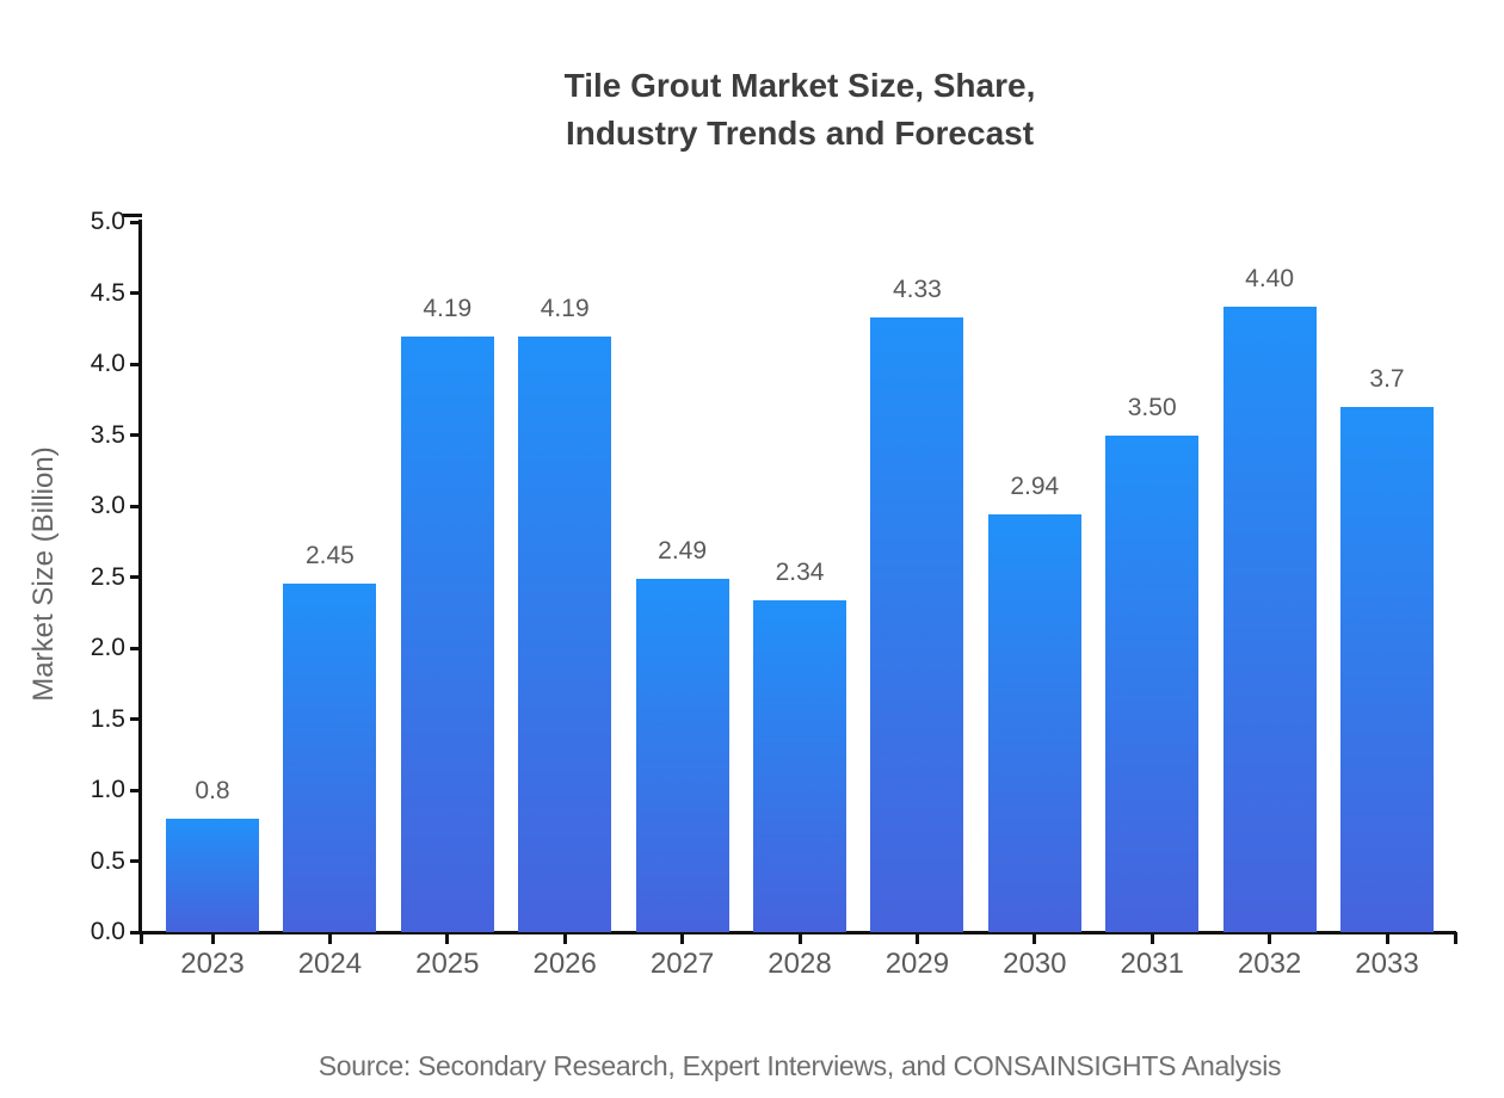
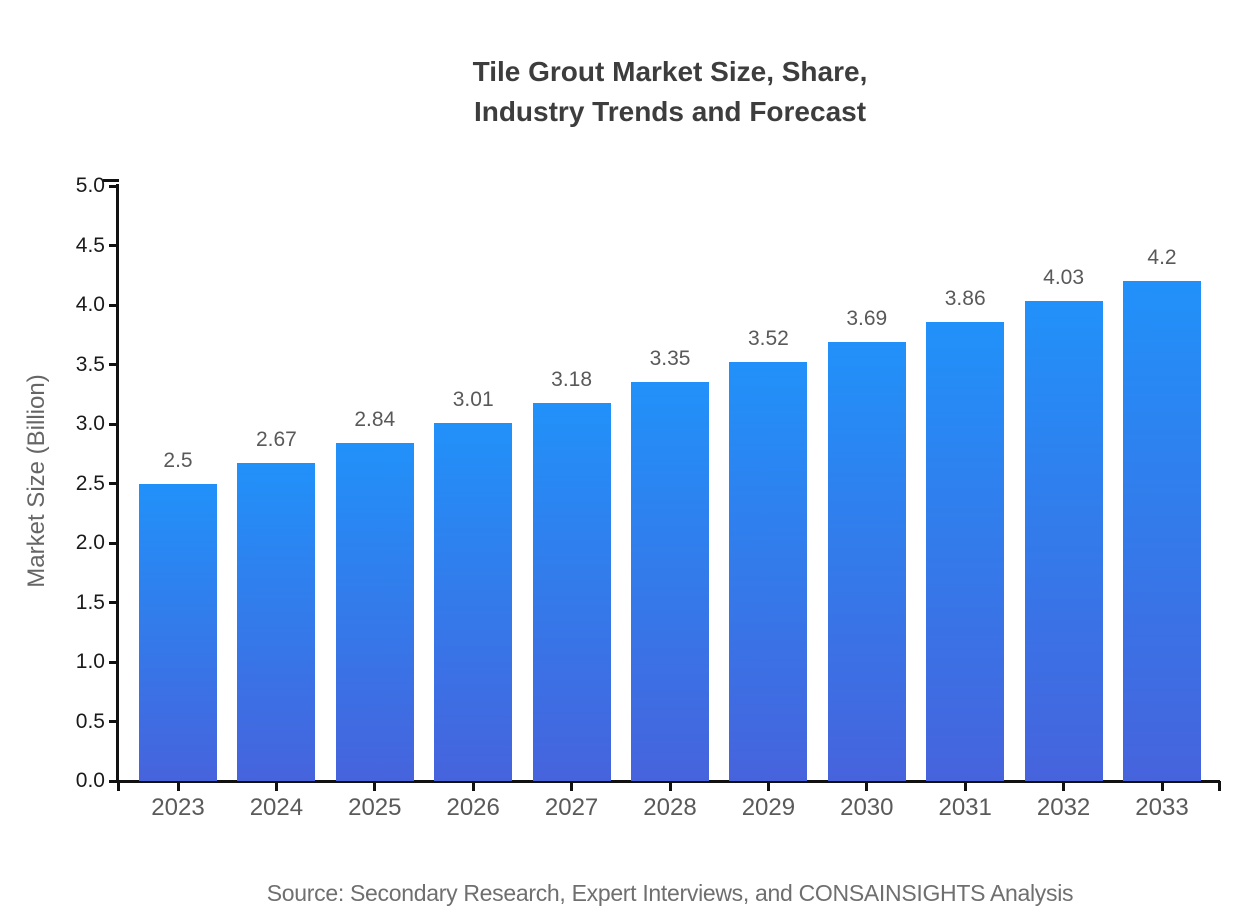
2023: 0.8 -> 2.5
2024: 2.45 -> 2.67
2025: 4.19 -> 2.84
2026: 4.19 -> 3.01
2027: 2.49 -> 3.18
2028: 2.34 -> 3.35
2029: 4.33 -> 3.52
2030: 2.94 -> 3.69
2031: 3.50 -> 3.86
2032: 4.40 -> 4.03
2033: 3.7 -> 4.2
